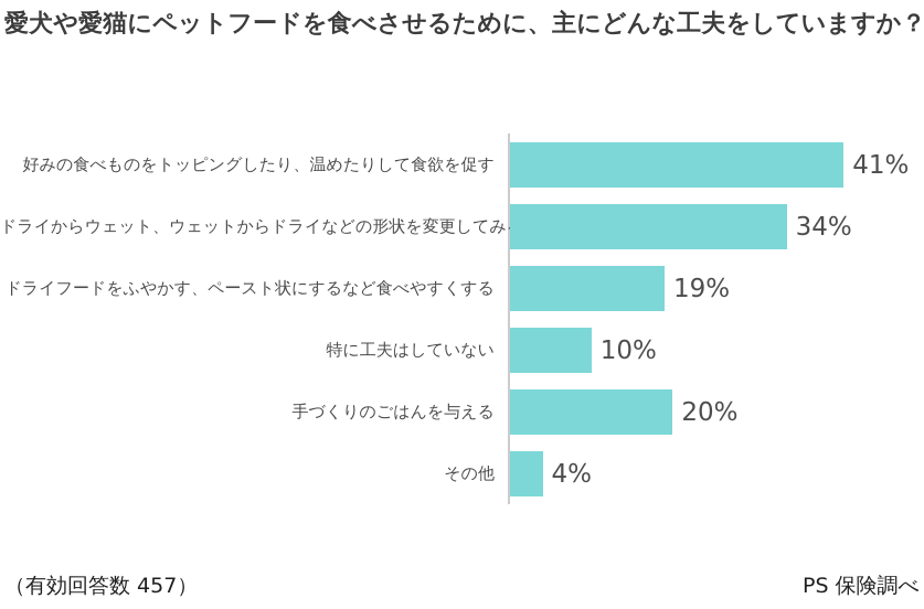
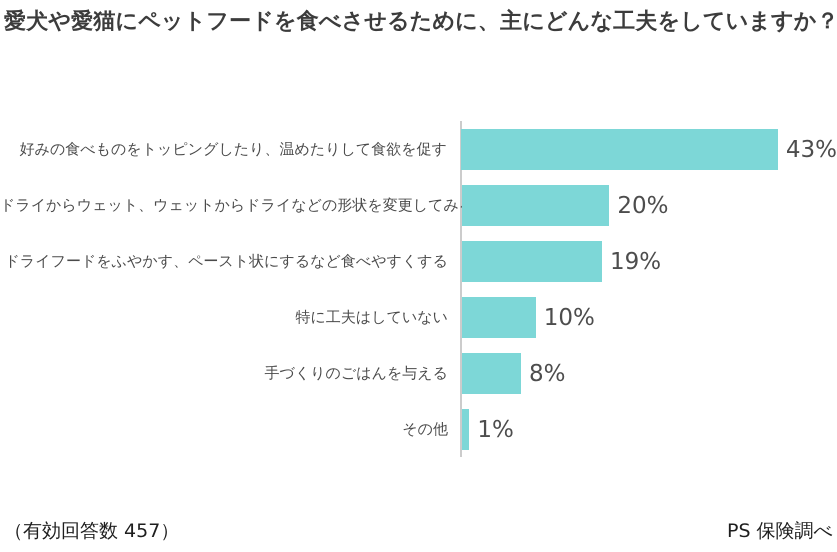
好みの食べものをトッピングしたり、温めたりして食欲を促す: 41% -> 43%
ドライからウェット、ウェットからドライなどの形状を変更してみる: 34% -> 20%
手づくりのごはんを与える: 20% -> 8%
その他: 4% -> 1%
